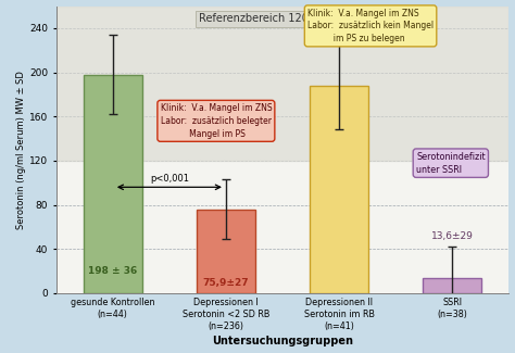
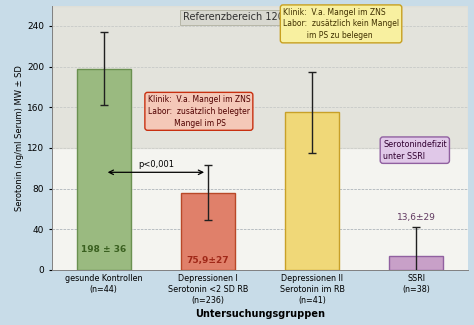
Depressionen II Serotonin im RB (n=41): 188 -> 155
